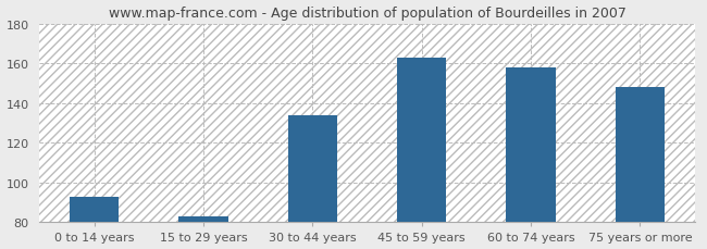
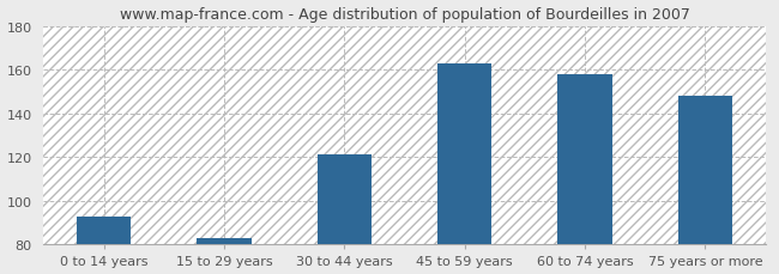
30 to 44 years: 134 -> 121
